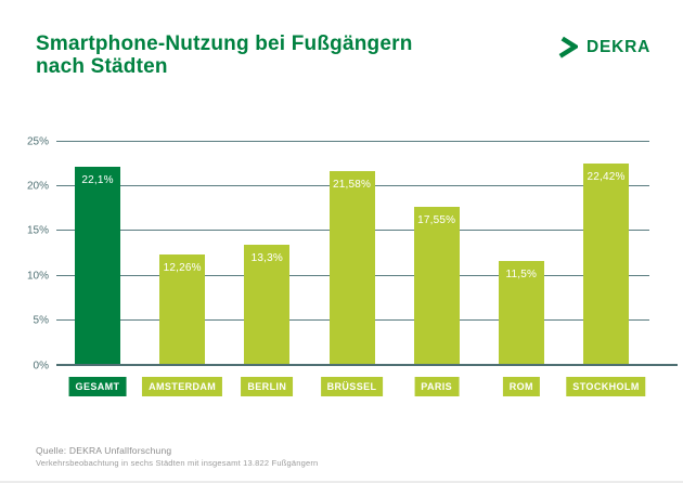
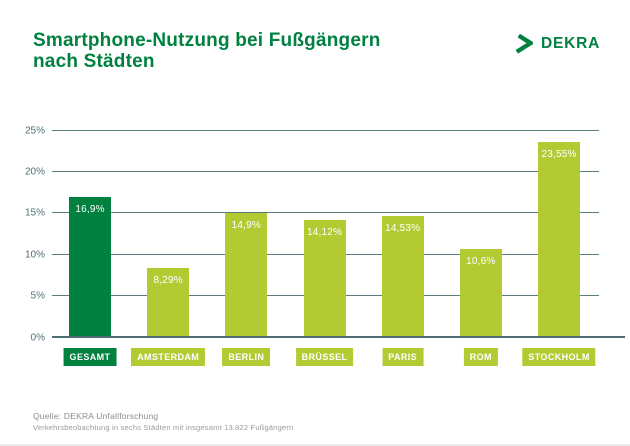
GESAMT: 22,1% -> 16,9%
AMSTERDAM: 12,26% -> 8,29%
BERLIN: 13,3% -> 14,9%
BRÜSSEL: 21,58% -> 14,12%
PARIS: 17,55% -> 14,53%
ROM: 11,5% -> 10,6%
STOCKHOLM: 22,42% -> 23,55%
